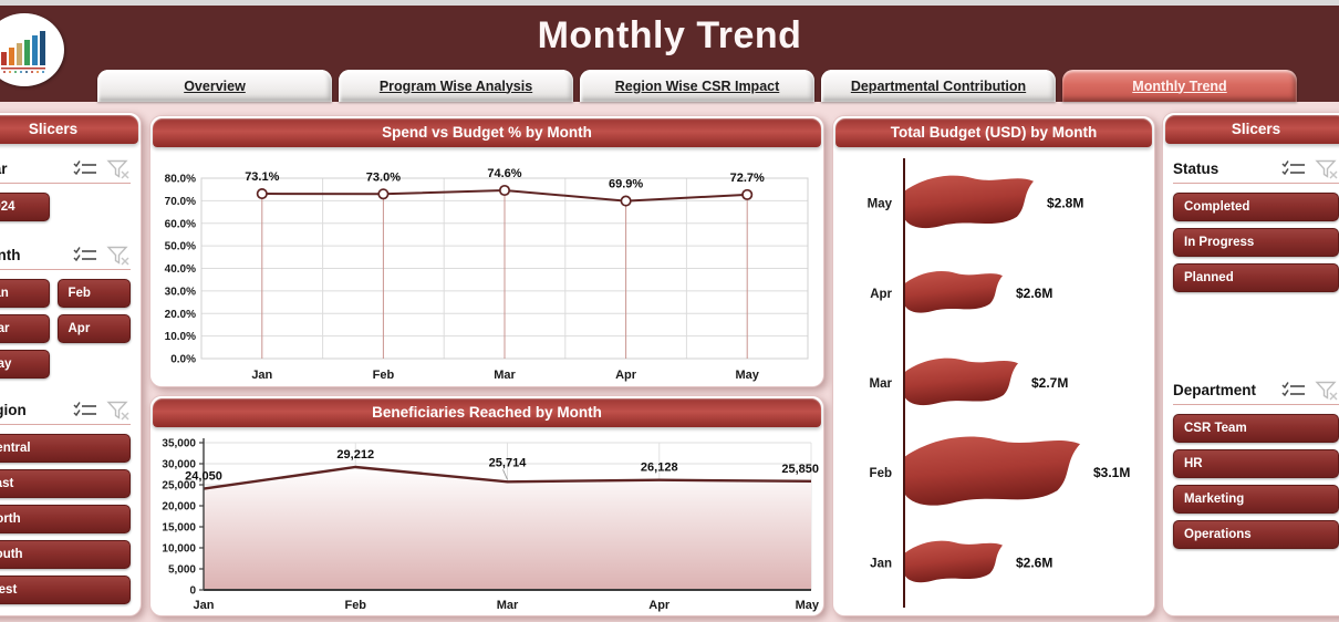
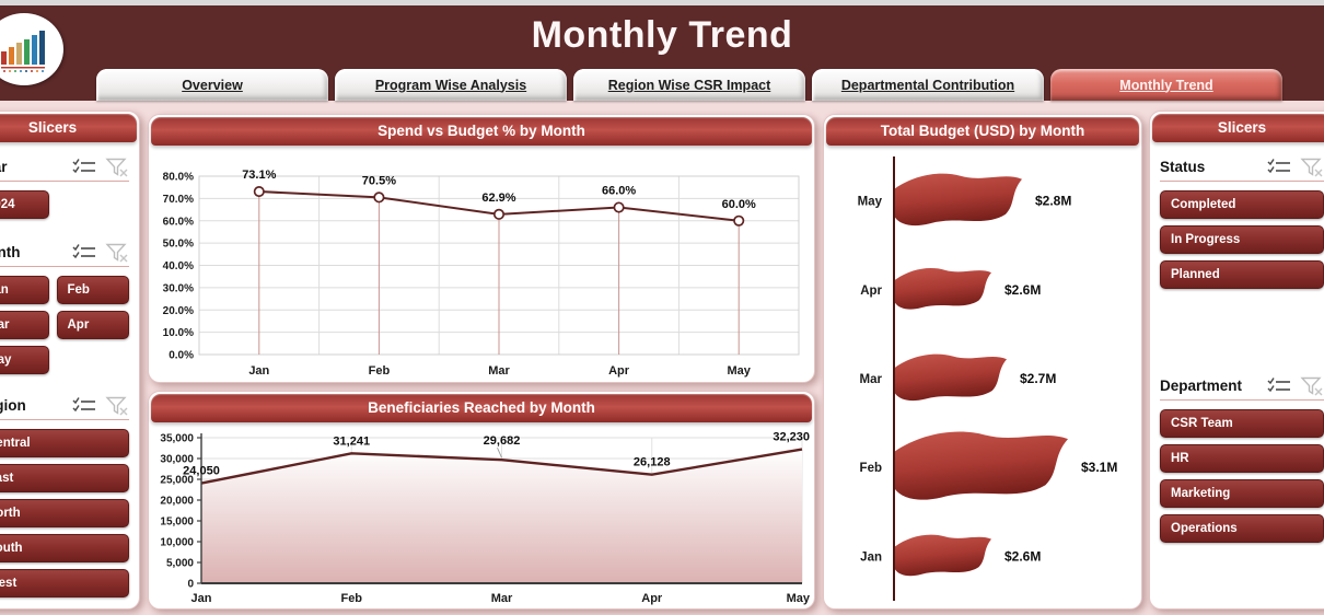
Spend vs Budget % by Month/Feb: 73.0% -> 70.5%
Spend vs Budget % by Month/Mar: 74.6% -> 62.9%
Spend vs Budget % by Month/Apr: 69.9% -> 66.0%
Spend vs Budget % by Month/May: 72.7% -> 60.0%
Beneficiaries Reached by Month/Feb: 29,212 -> 31,241
Beneficiaries Reached by Month/Mar: 25,714 -> 29,682
Beneficiaries Reached by Month/May: 25,850 -> 32,230
